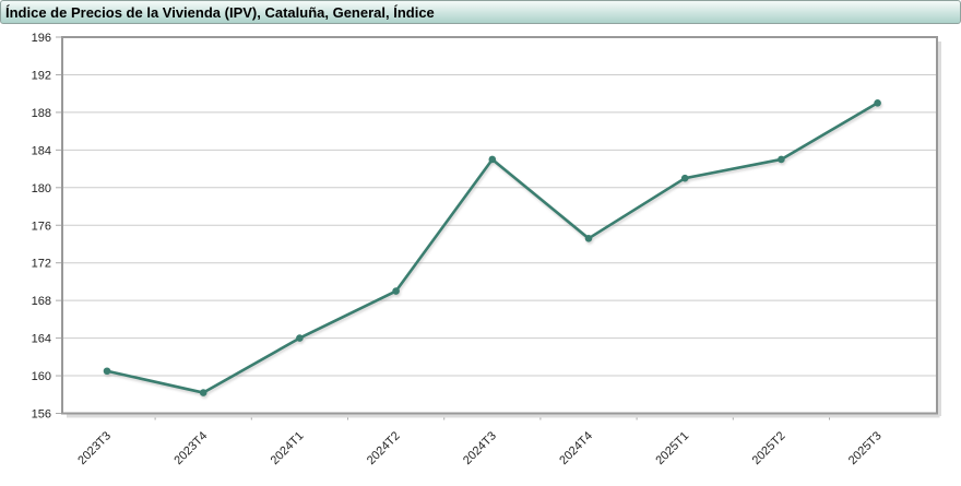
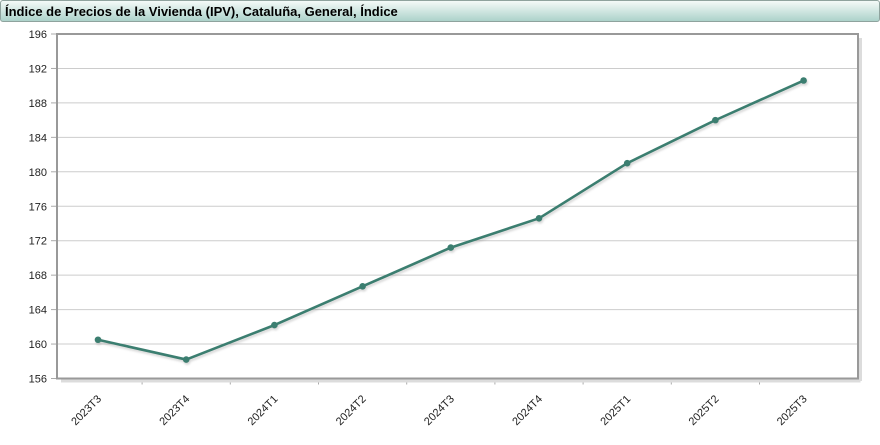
2024T1: 164 -> 162
2024T2: 169 -> 167
2024T3: 183 -> 171
2025T2: 183 -> 186
2025T3: 189 -> 191
